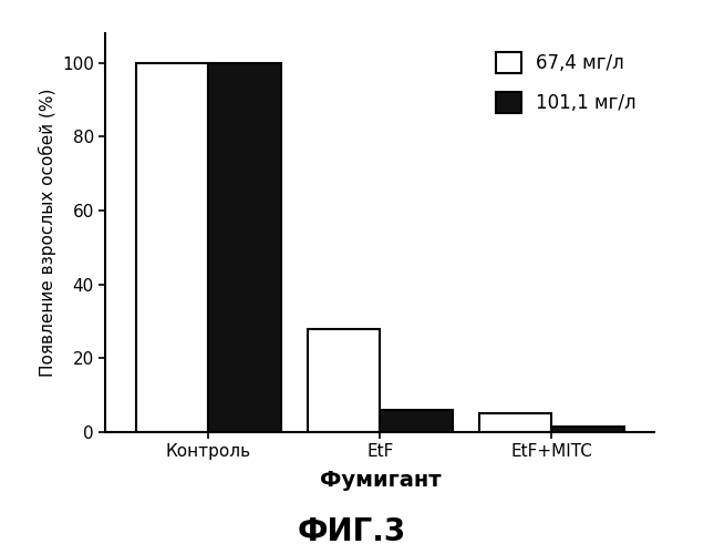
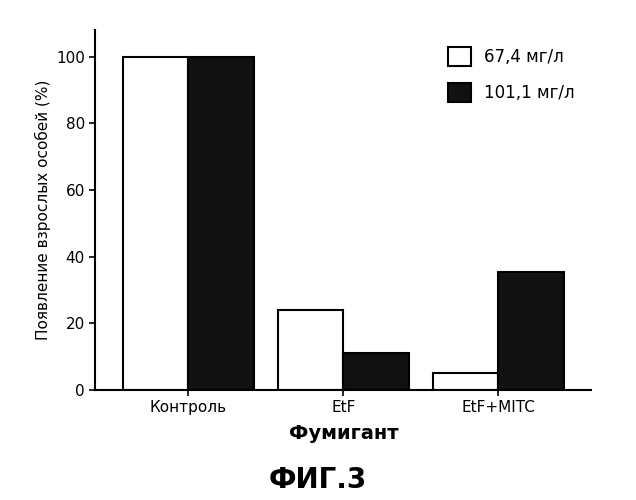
67,4 мг/л/EtF: 28 -> 24
101,1 мг/л/EtF: 6.0 -> 11.0
101,1 мг/л/EtF+MITC: 1.5 -> 35.5
